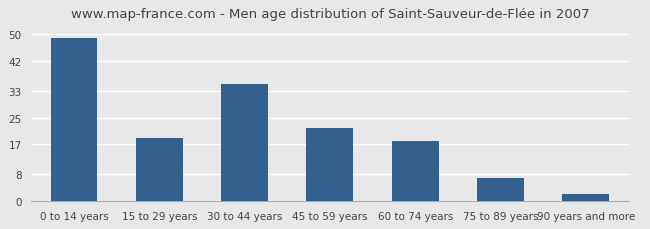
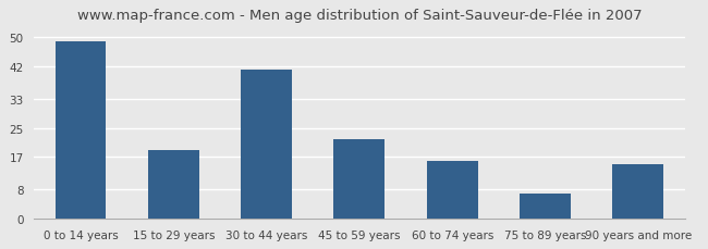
30 to 44 years: 35 -> 41
60 to 74 years: 18 -> 16
90 years and more: 2 -> 15
